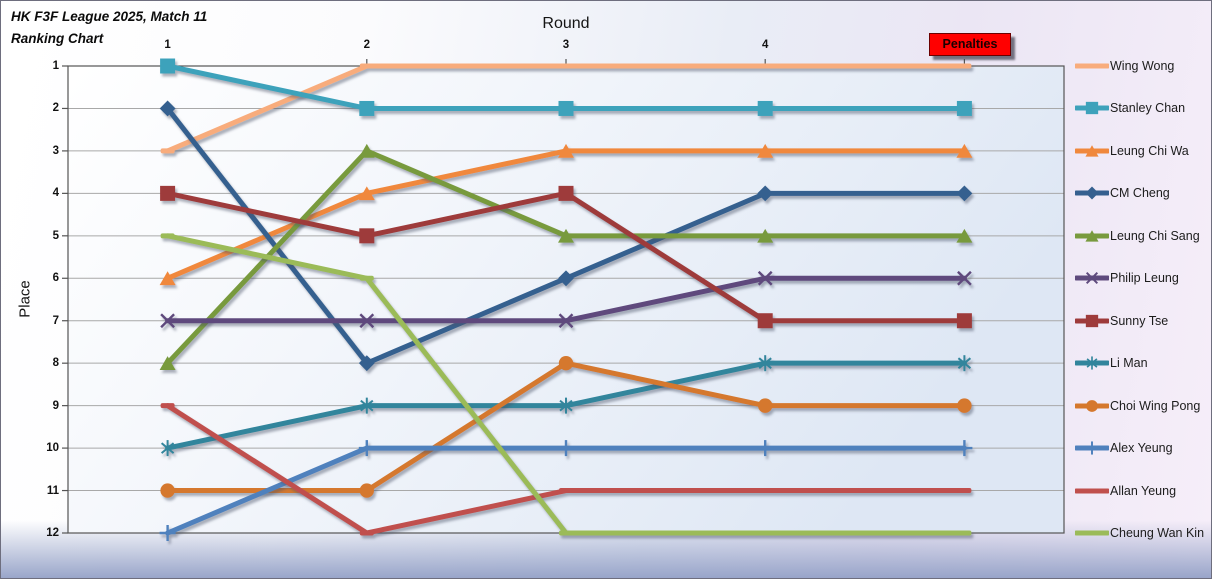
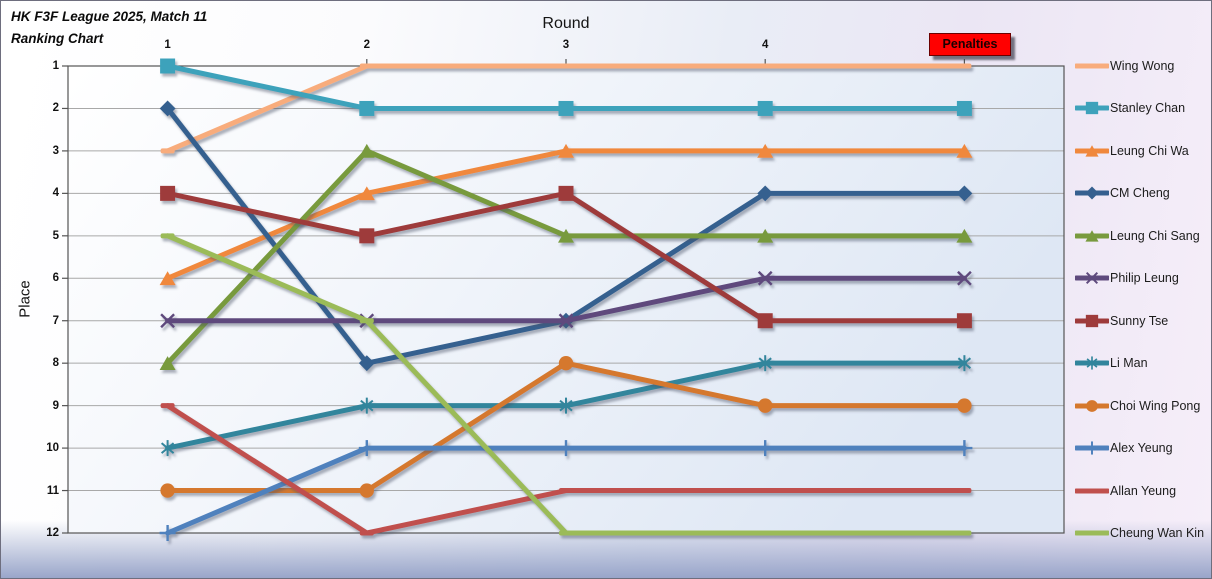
Cheung Wan Kin/2: 6 -> 7
CM Cheng/3: 6 -> 7
